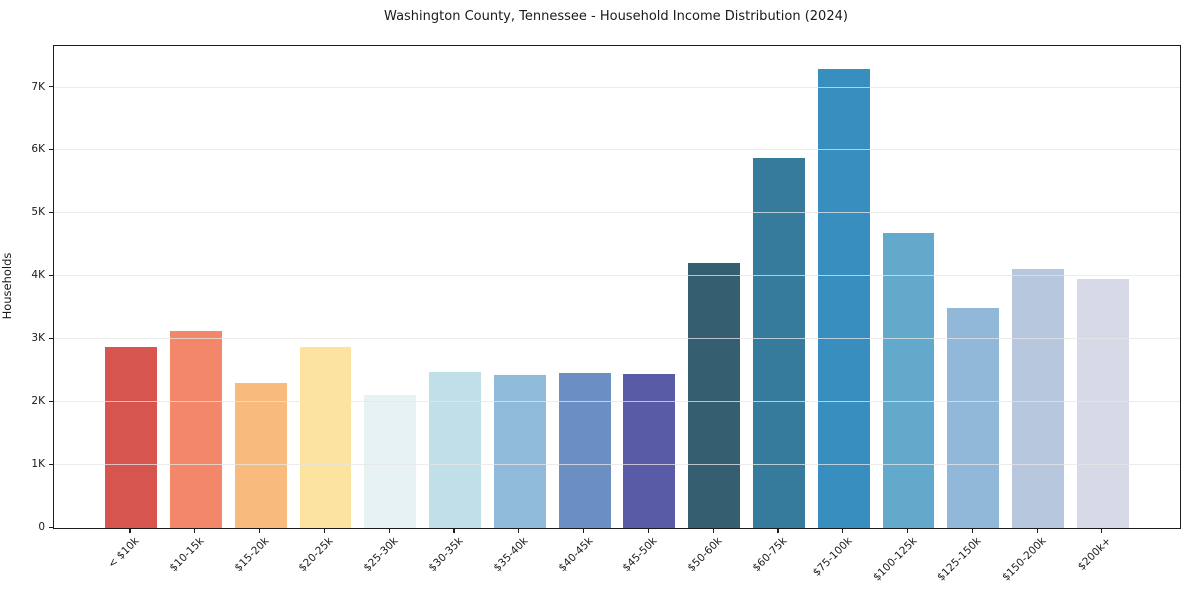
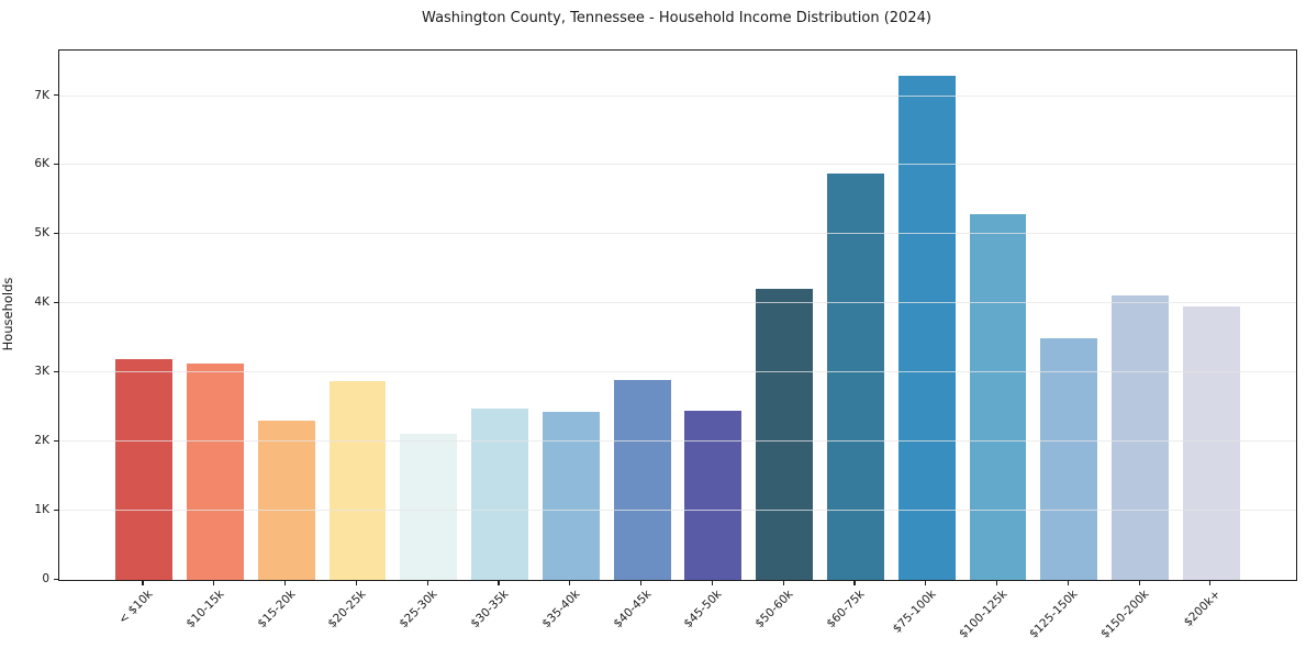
< $10k: 2.9K -> 3.2K
$40-45k: 2.5K -> 2.9K
$100-125k: 4.7K -> 5.3K
